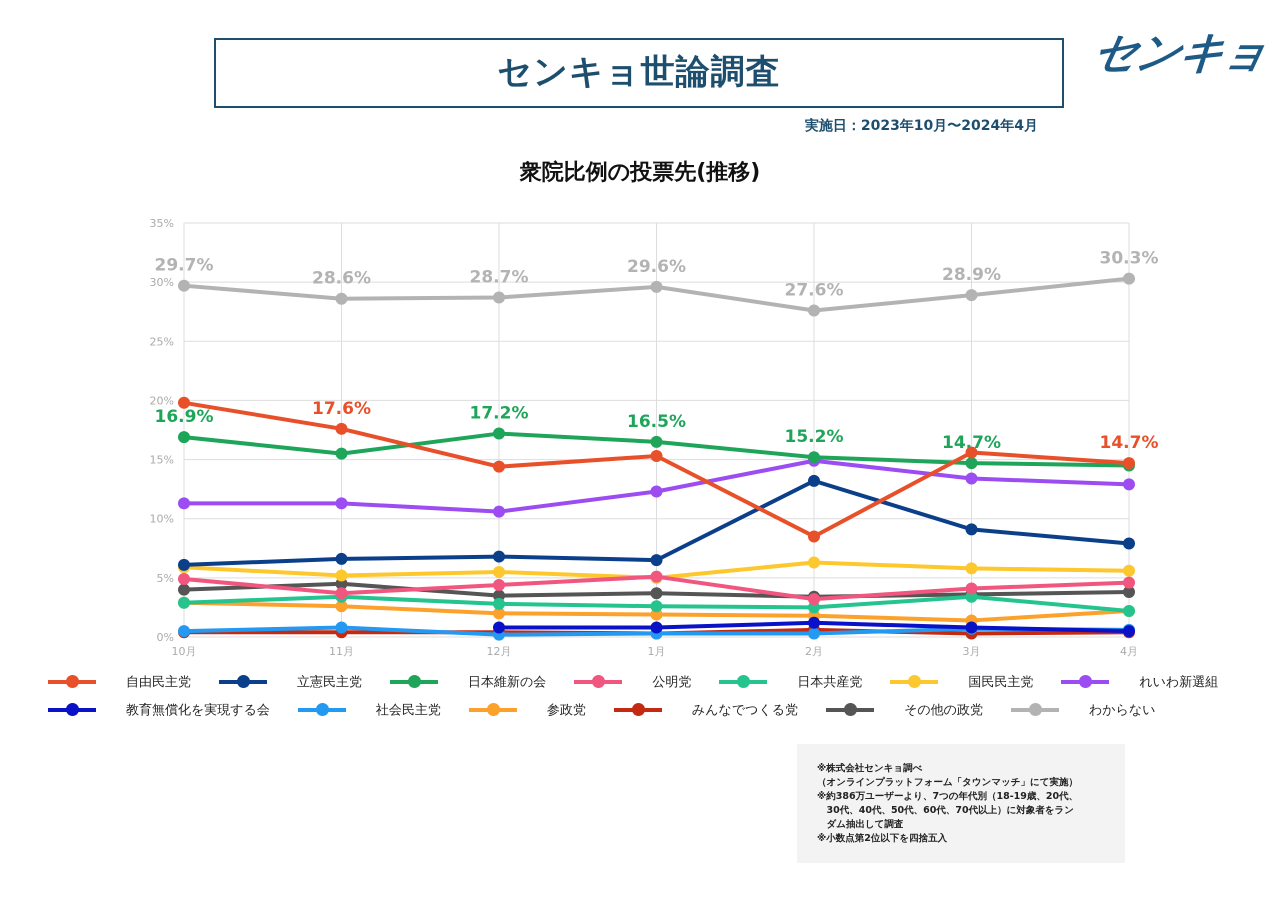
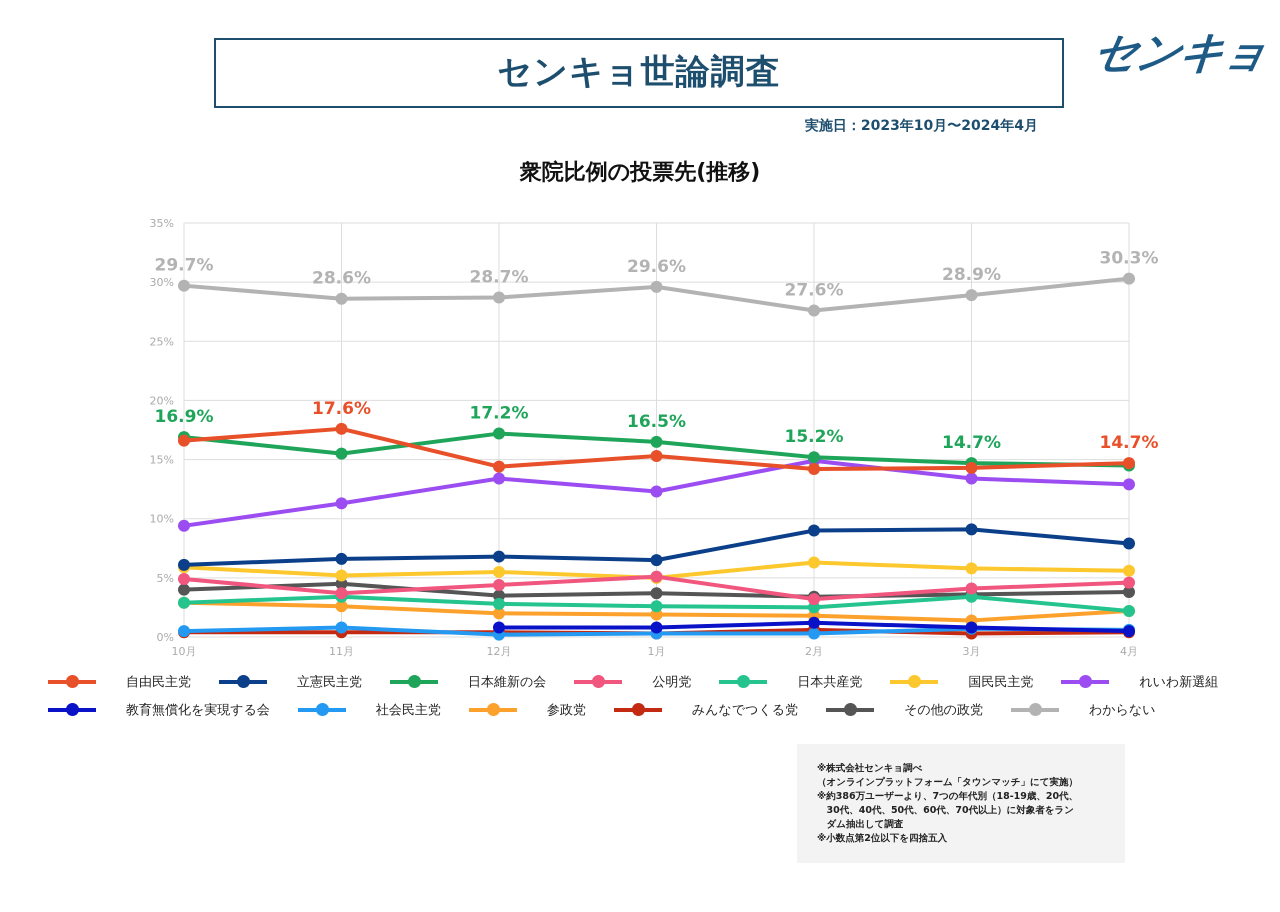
自由民主党/10月: 19.8% -> 16.6%
れいわ新選組/10月: 11.3% -> 9.4%
れいわ新選組/12月: 10.6% -> 13.4%
自由民主党/2月: 8.5% -> 14.2%
立憲民主党/2月: 13.2% -> 9.0%
自由民主党/3月: 15.6% -> 14.3%
